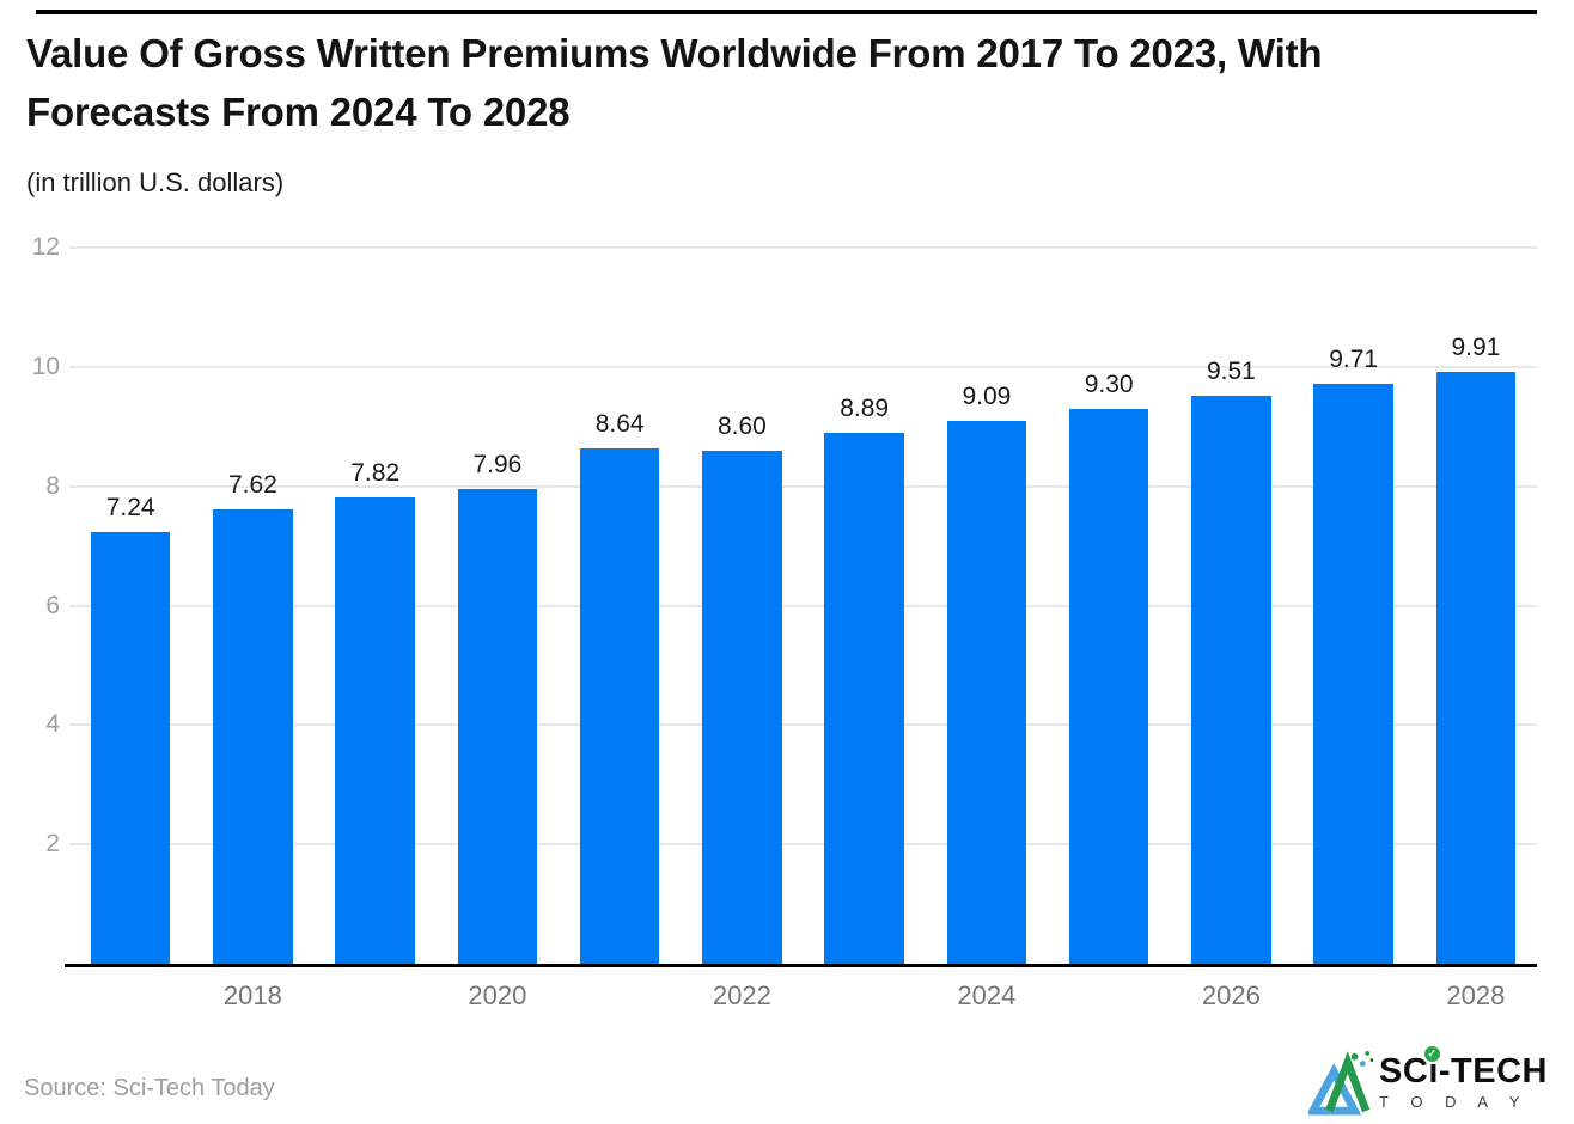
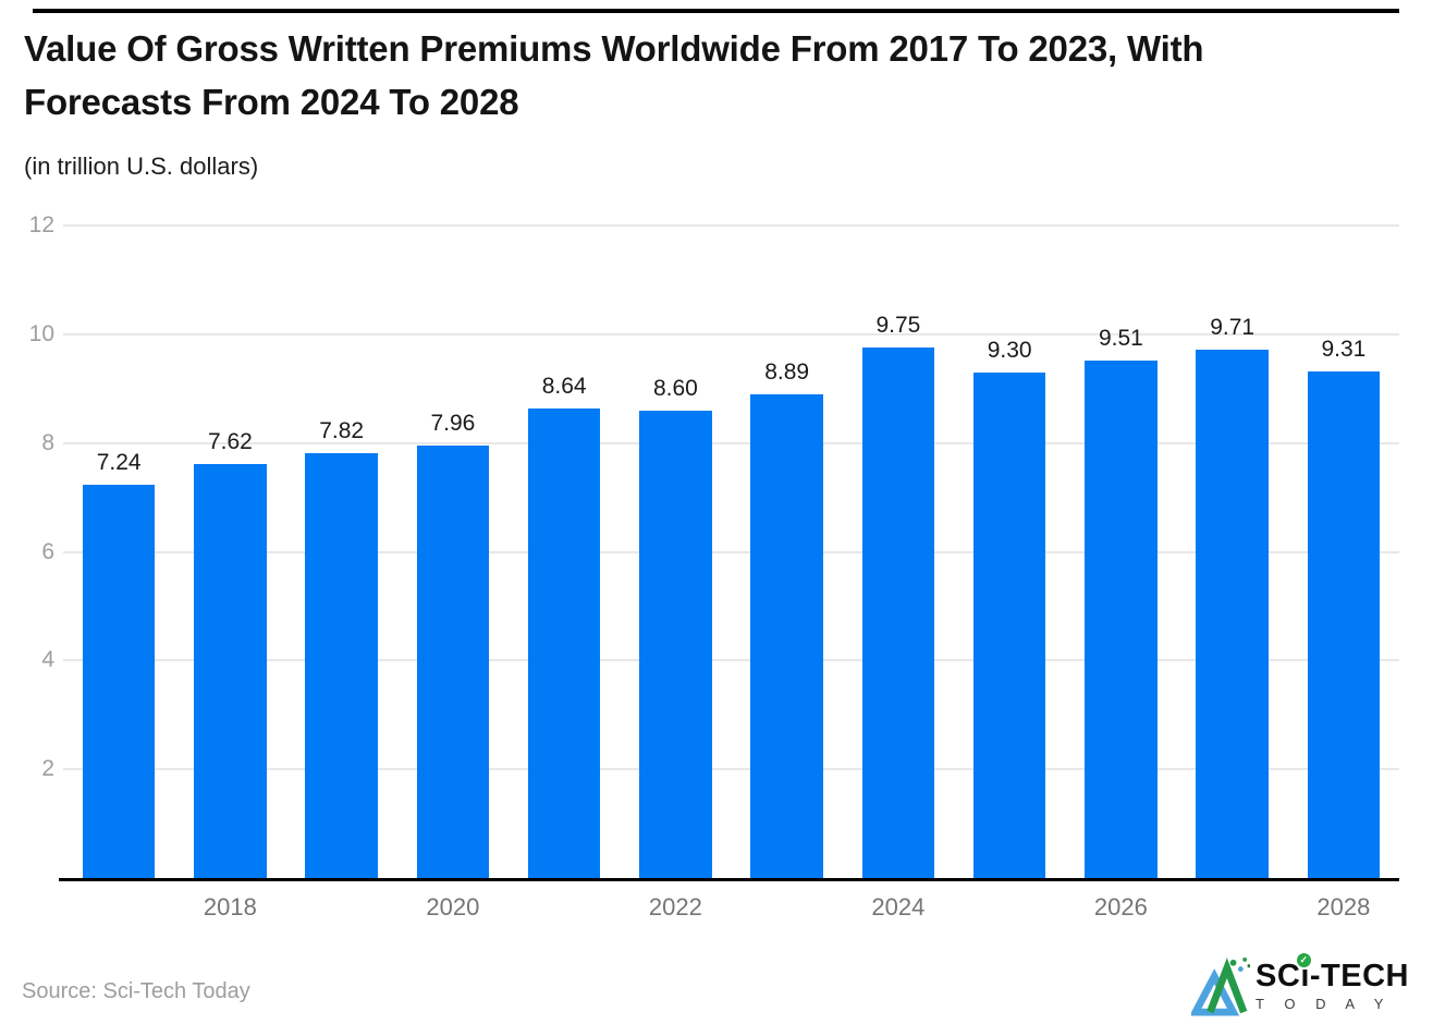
2024: 9.09 -> 9.75
2028: 9.91 -> 9.31
